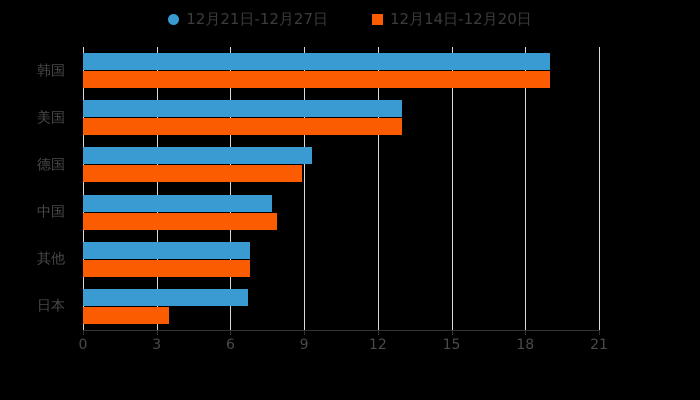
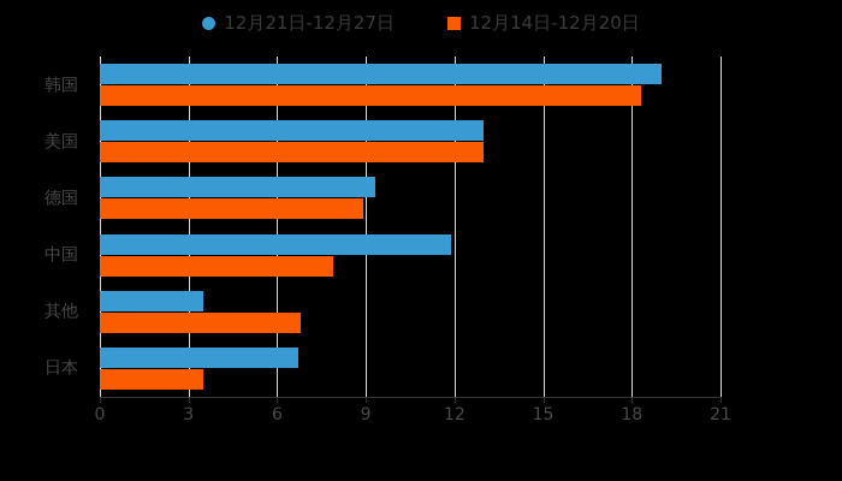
12月14日-12月20日/韩国: 19.0 -> 18.3
12月21日-12月27日/中国: 7.7 -> 11.9
12月21日-12月27日/其他: 6.8 -> 3.5
